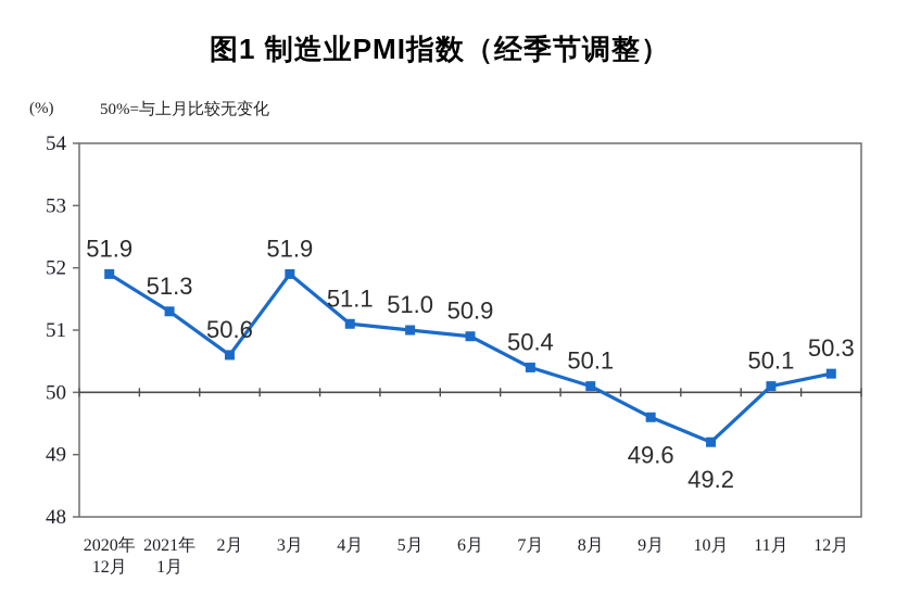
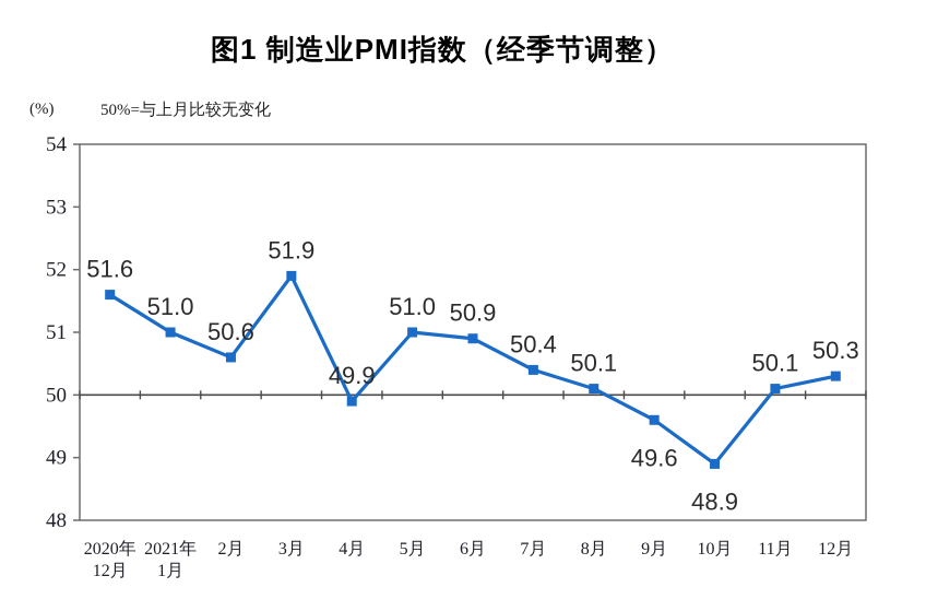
2020年 12月: 51.9 -> 51.6
2021年 1月: 51.3 -> 51.0
4月: 51.1 -> 49.9
10月: 49.2 -> 48.9
